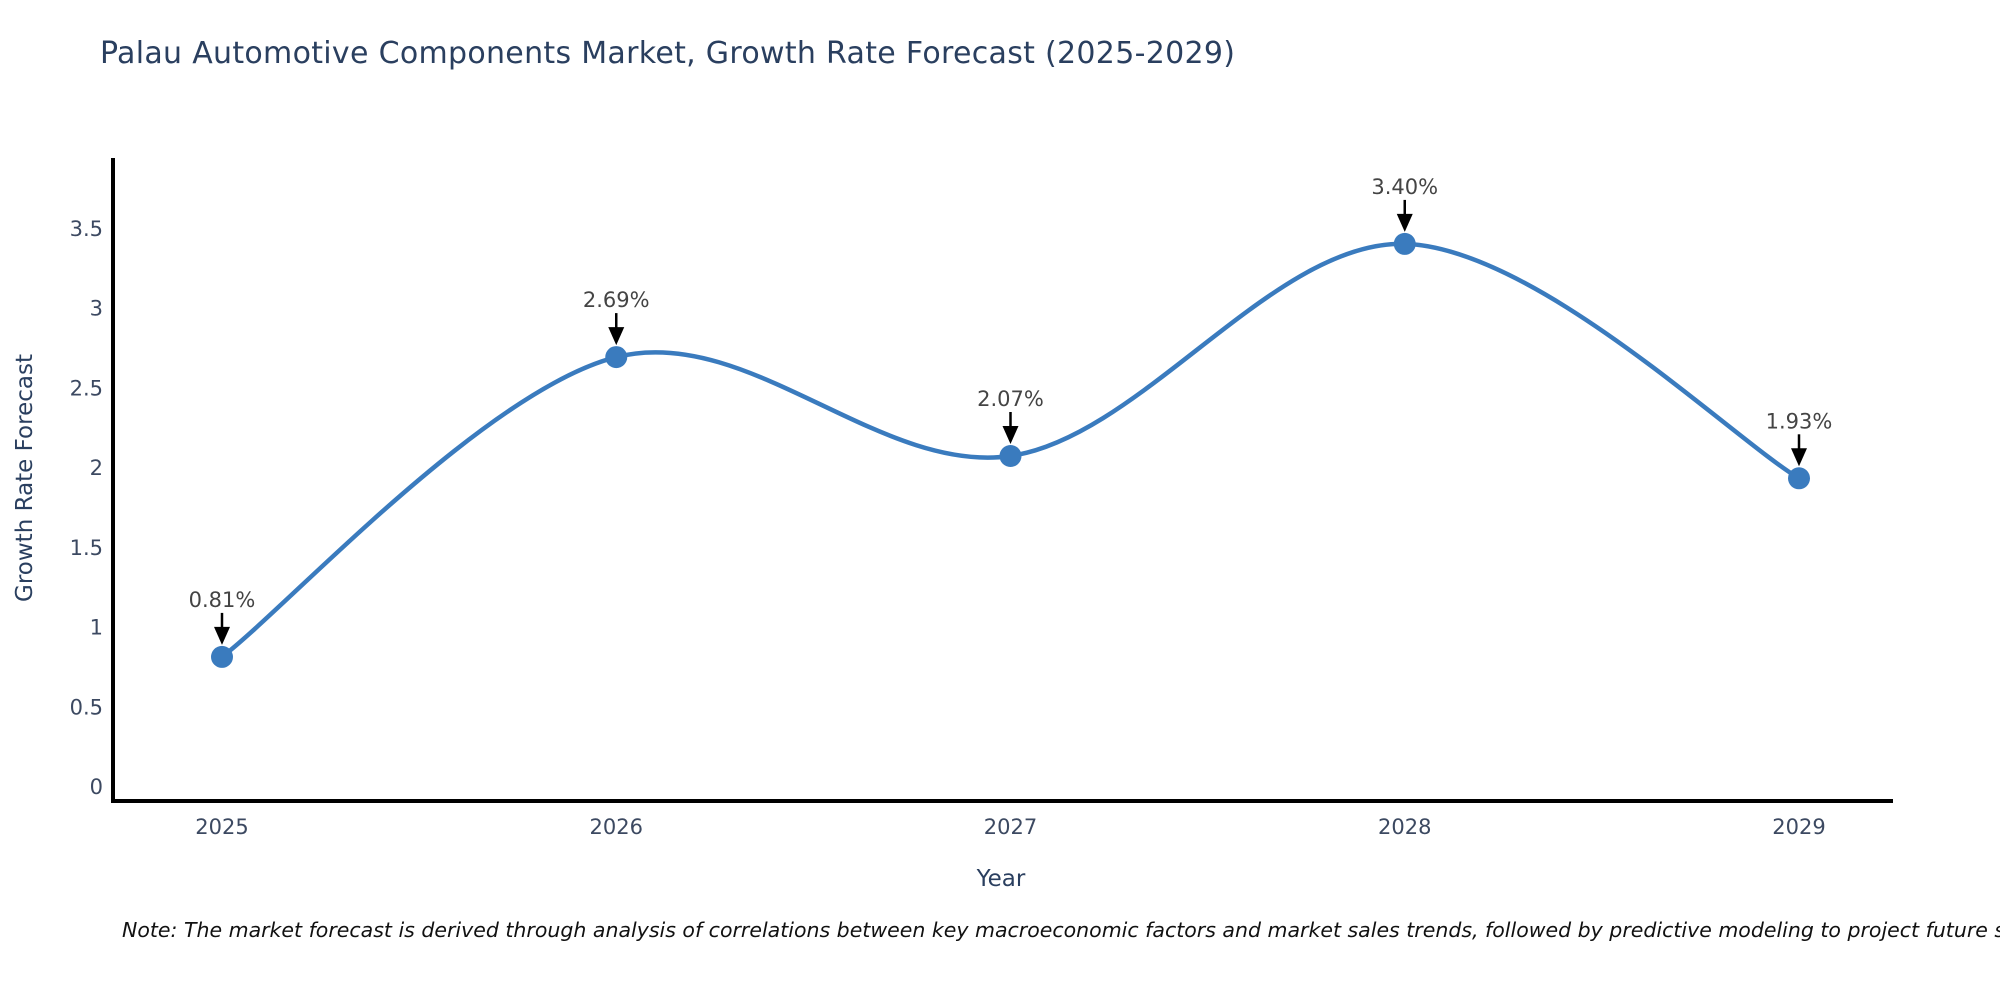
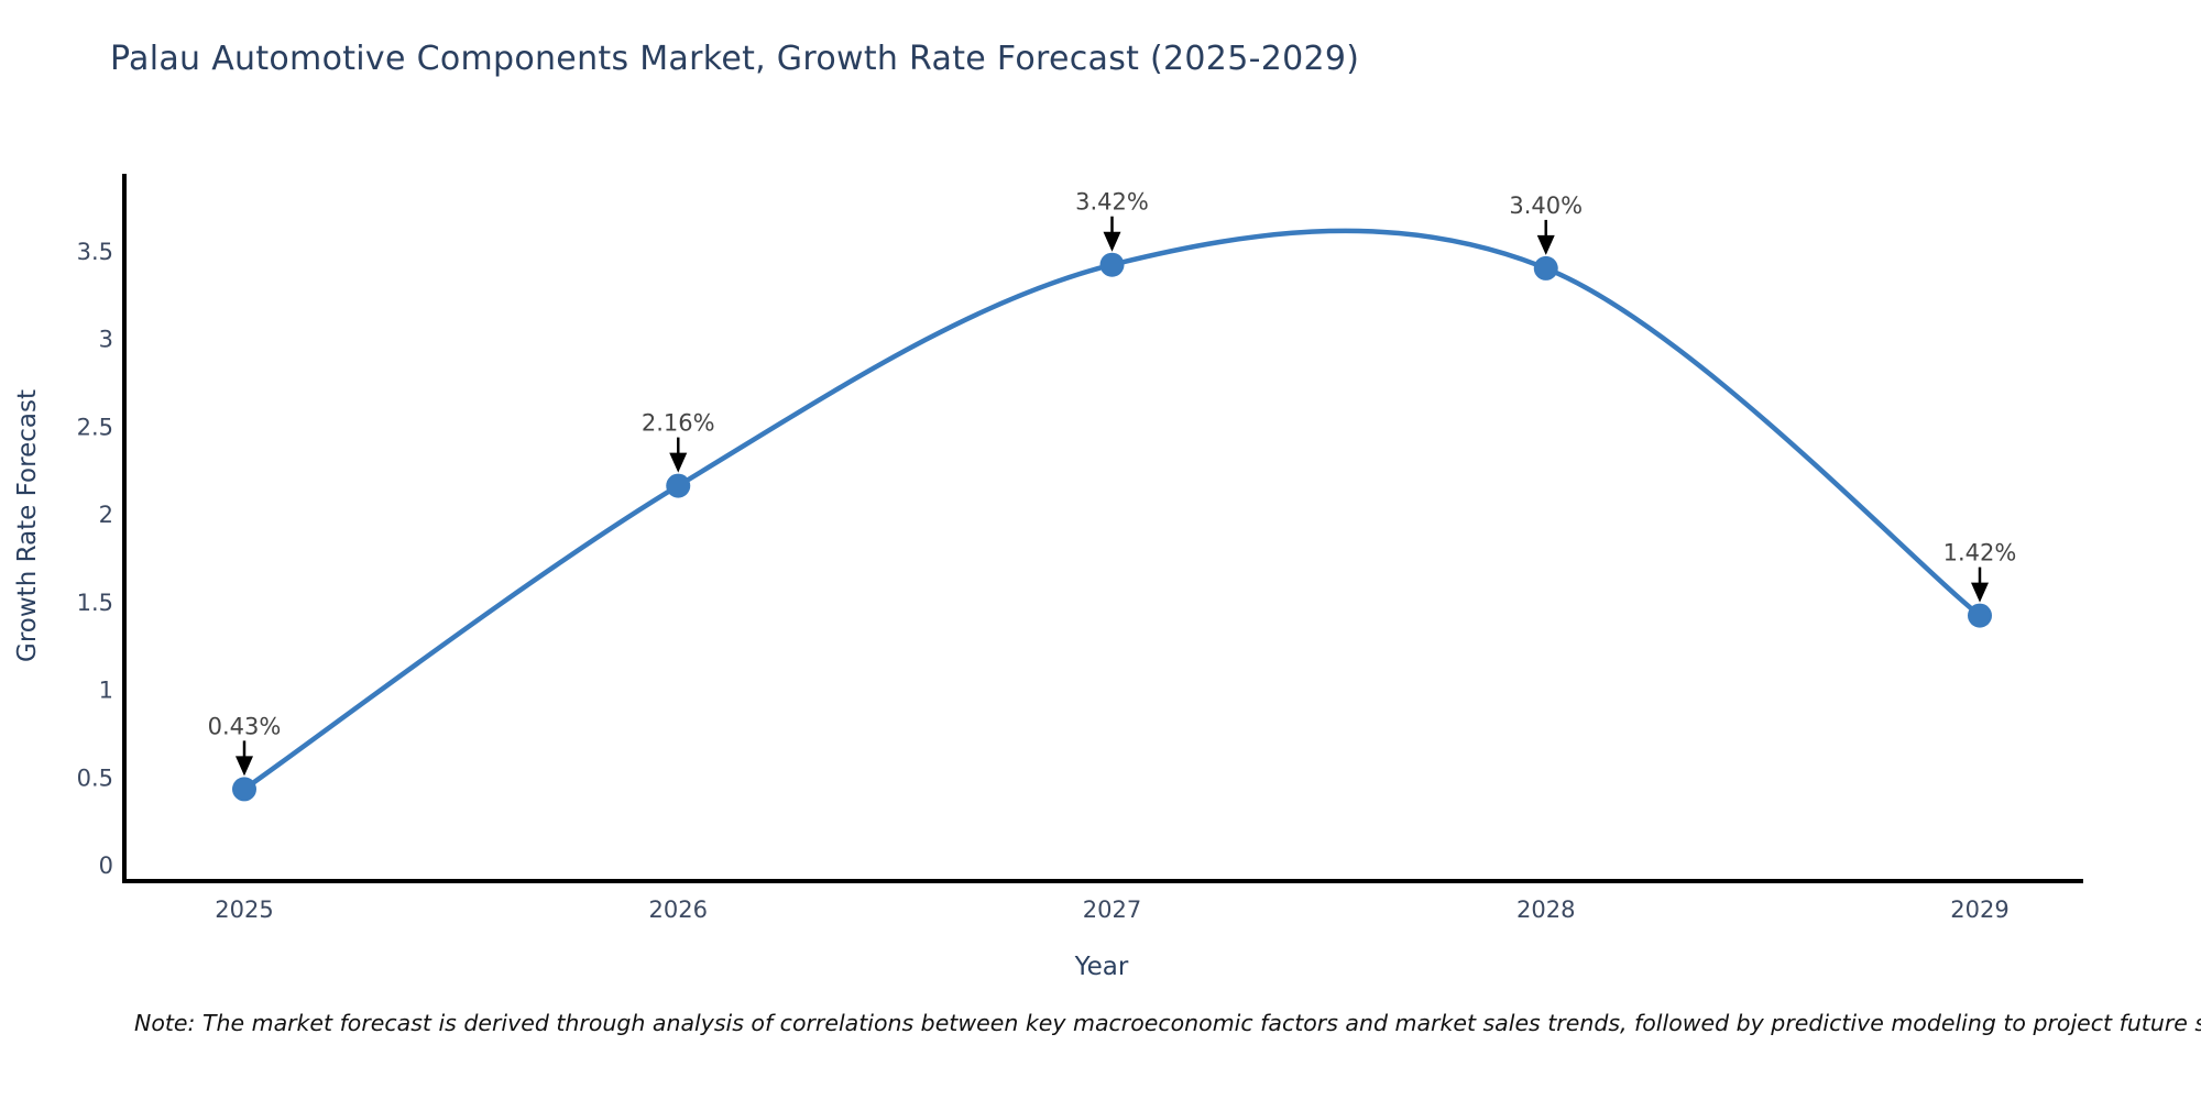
2025: 0.81% -> 0.43%
2026: 2.69% -> 2.16%
2027: 2.07% -> 3.42%
2029: 1.93% -> 1.42%
